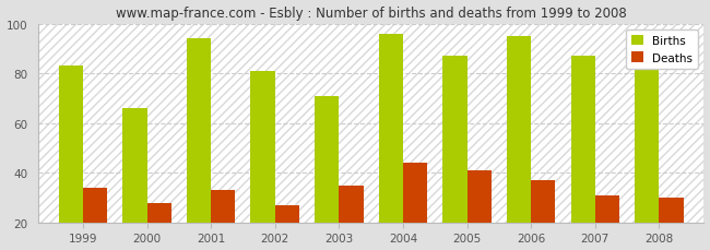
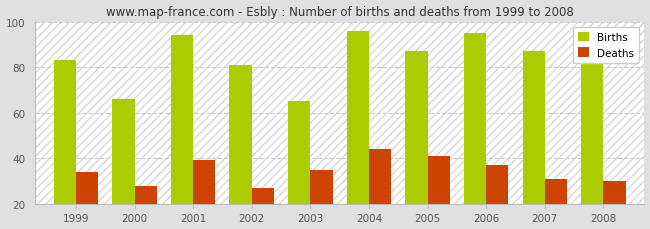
Deaths/2001: 33 -> 39
Births/2003: 71 -> 65
